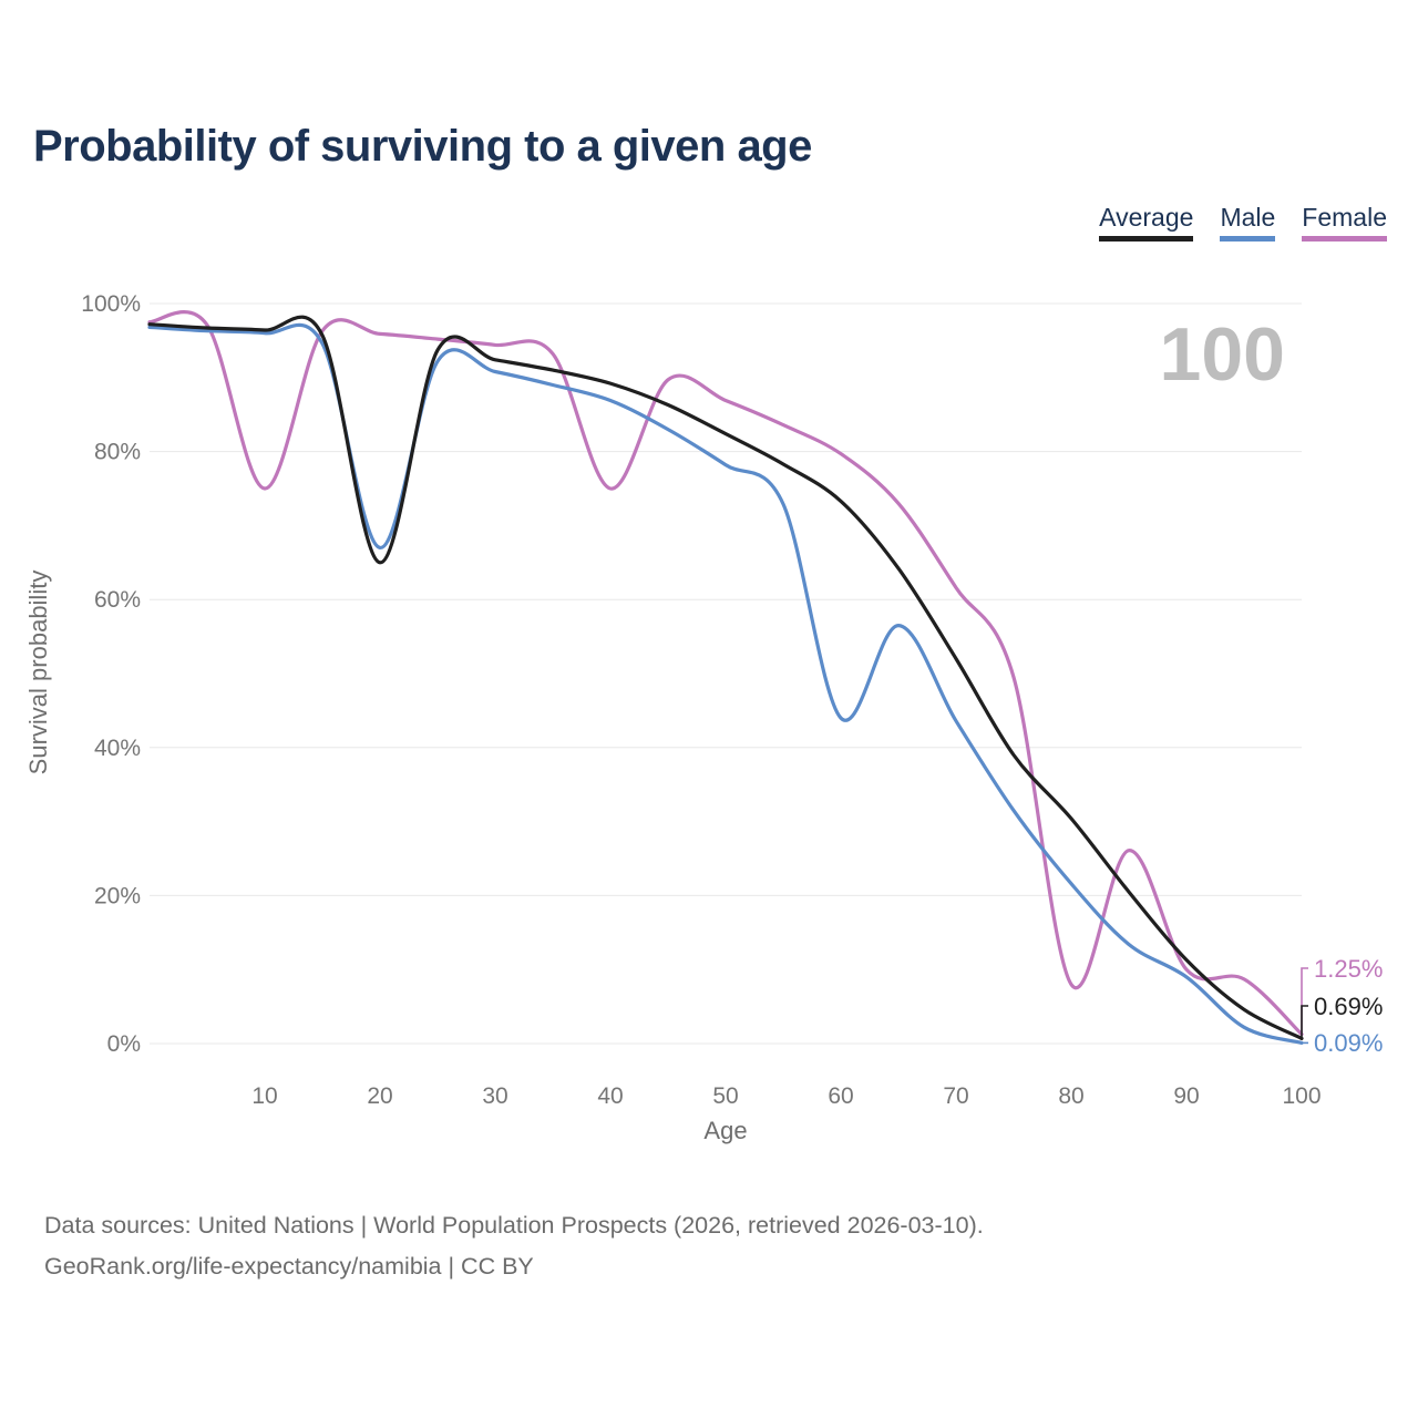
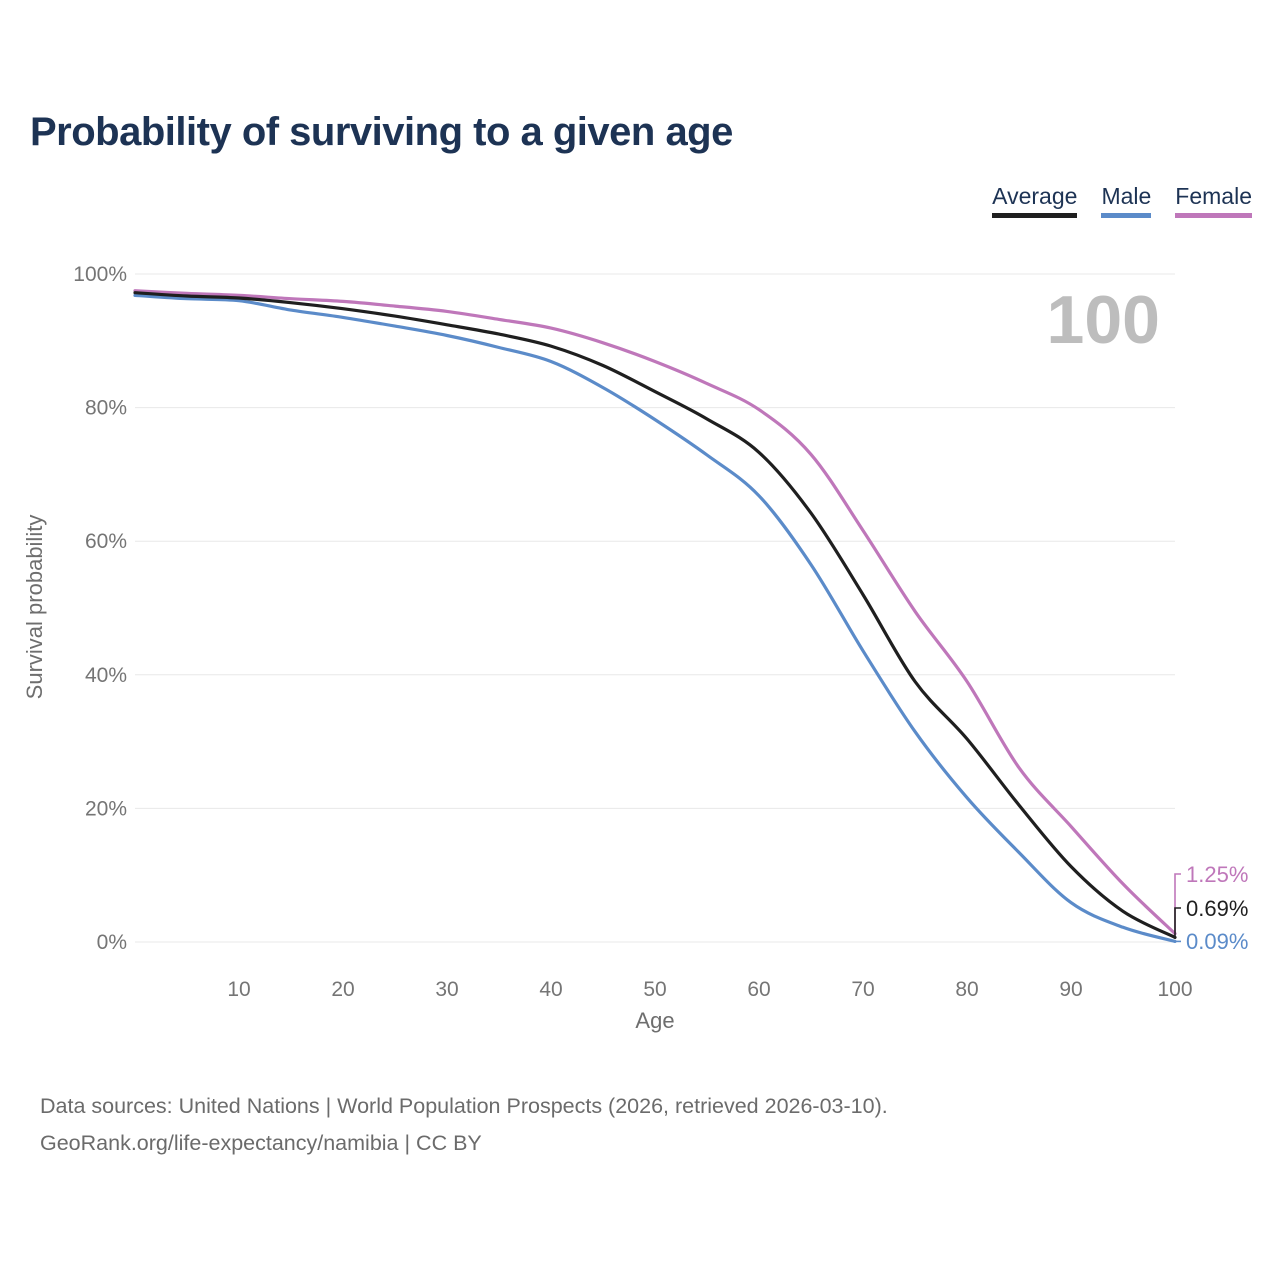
Female/10: 75% -> 97%
Male/20: 67% -> 94%
Average/20: 65% -> 95%
Female/40: 75% -> 92%
Male/60: 44% -> 67%
Female/80: 8% -> 39%
Female/90: 10% -> 17%
Male/90: 9% -> 6%
